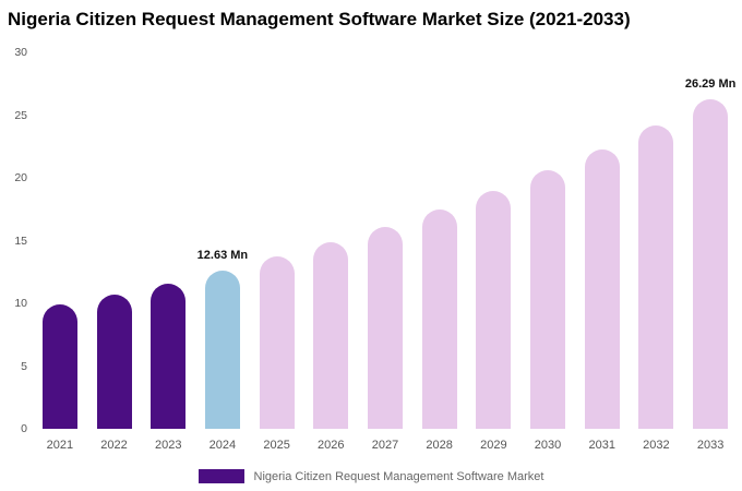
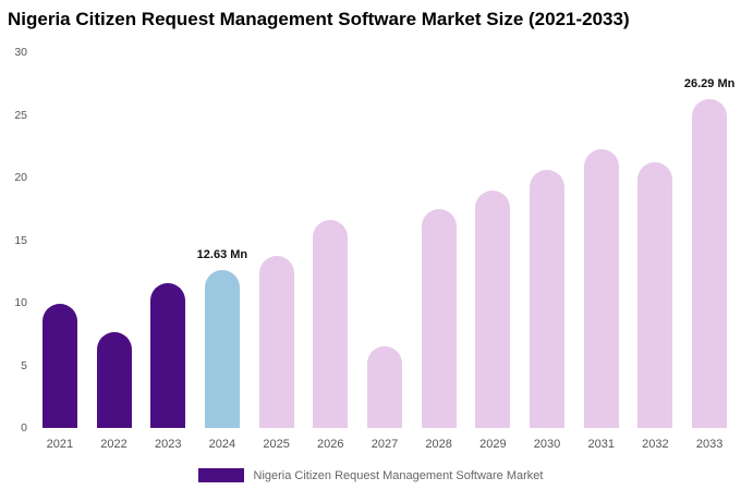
2022: 10.7 -> 7.7
2026: 14.9 -> 16.6
2027: 16.1 -> 6.5
2032: 24.2 -> 21.2
